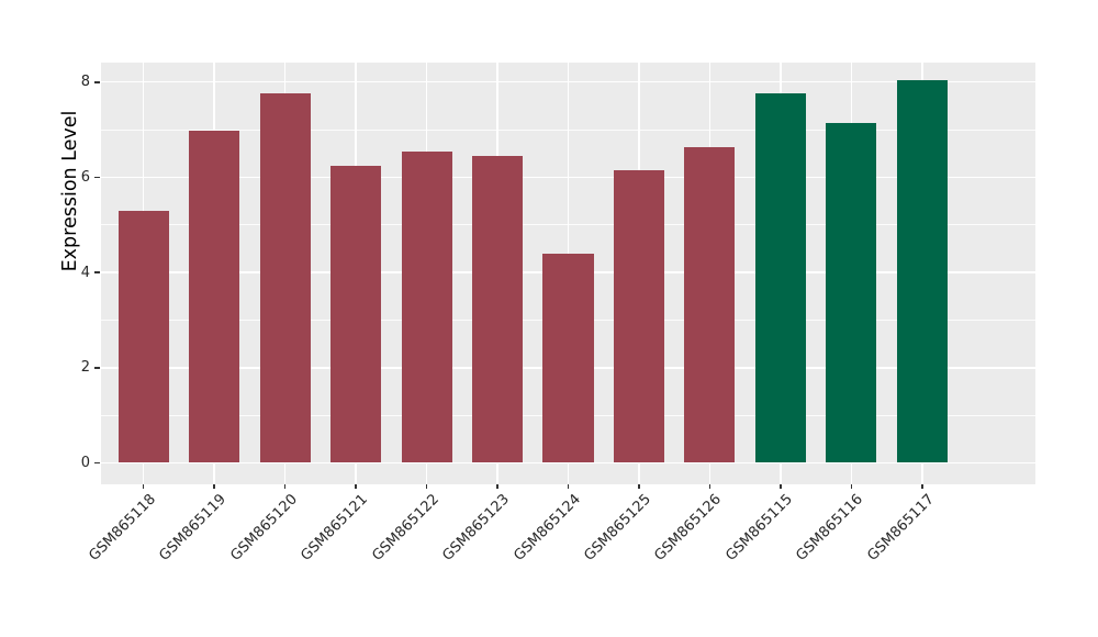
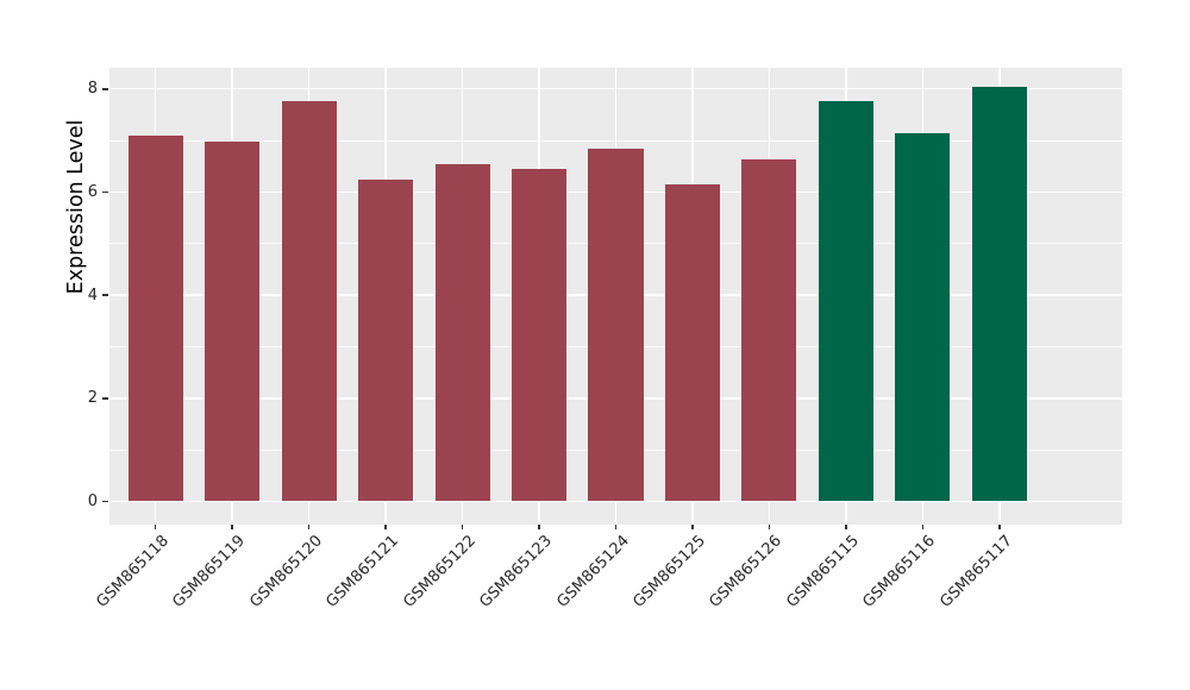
GSM865118: 5.3 -> 7.1
GSM865124: 4.4 -> 6.8
